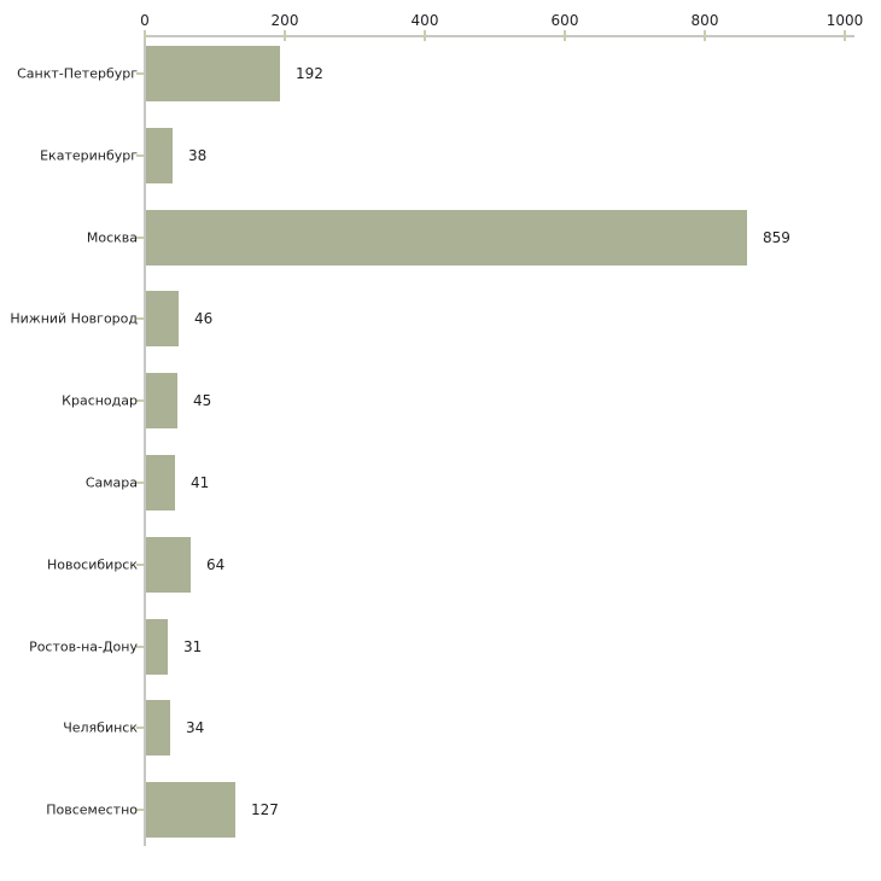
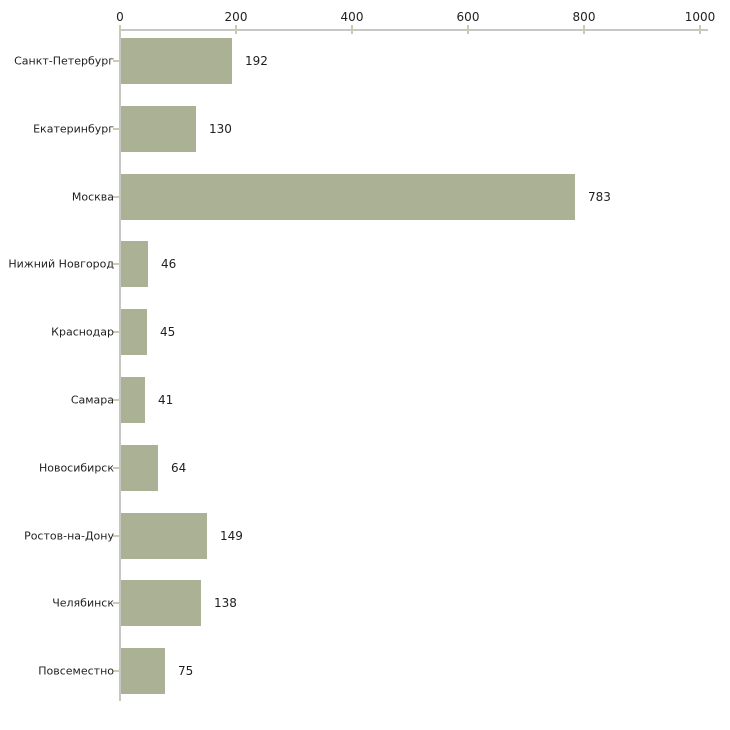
Екатеринбург: 38 -> 130
Москва: 859 -> 783
Ростов-на-Дону: 31 -> 149
Челябинск: 34 -> 138
Повсеместно: 127 -> 75
